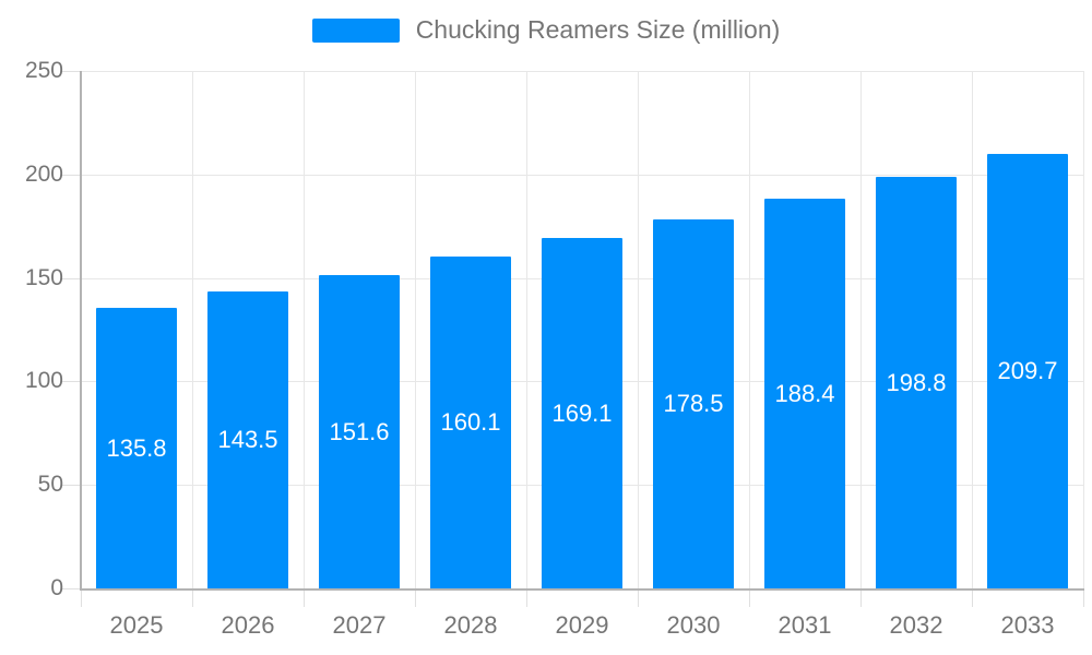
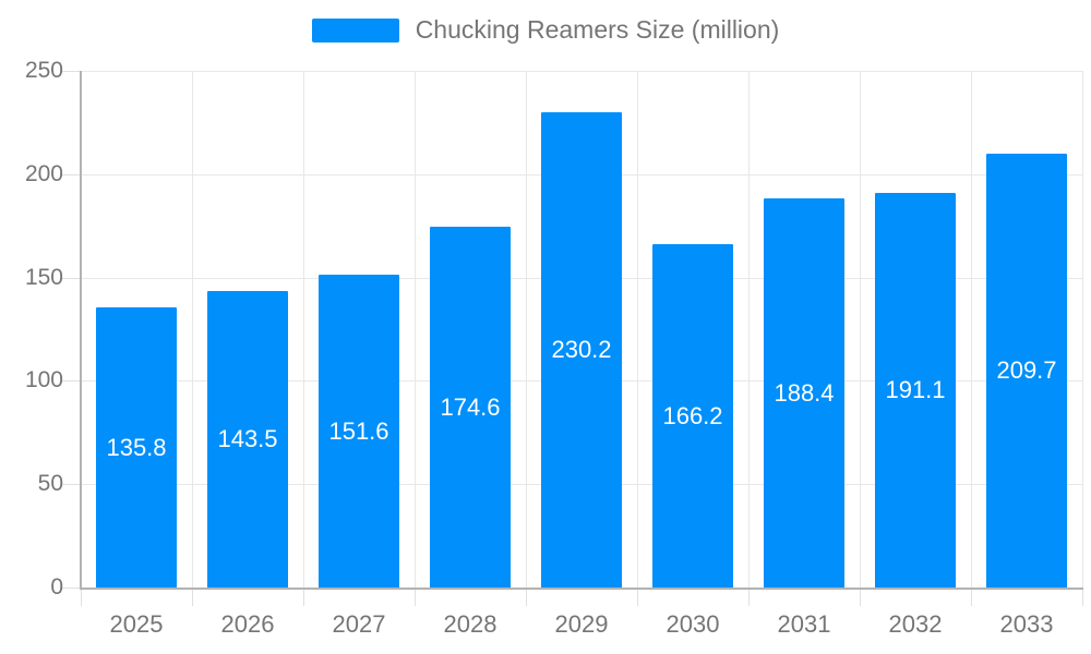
2028: 160.1 -> 174.6
2029: 169.1 -> 230.2
2030: 178.5 -> 166.2
2032: 198.8 -> 191.1
